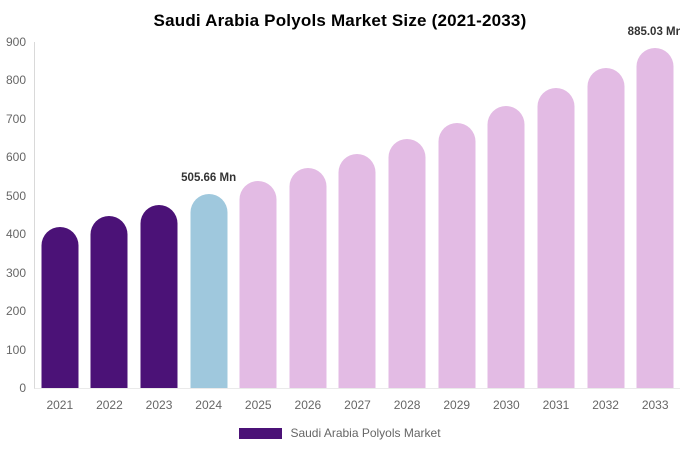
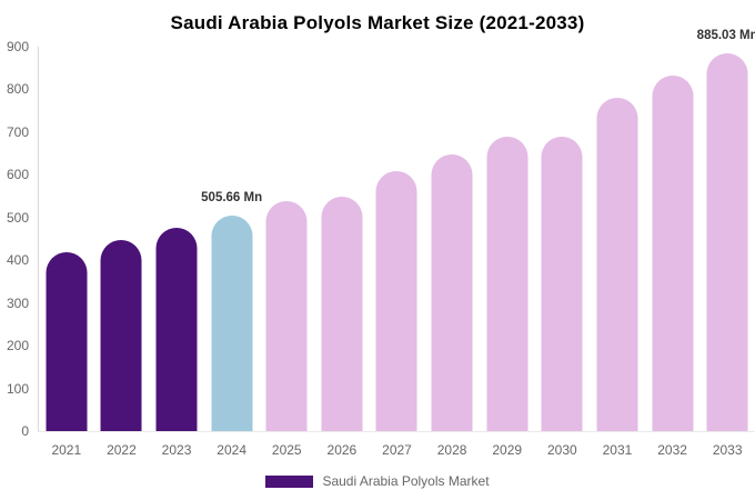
2026: 570 -> 550
2030: 730 -> 690
